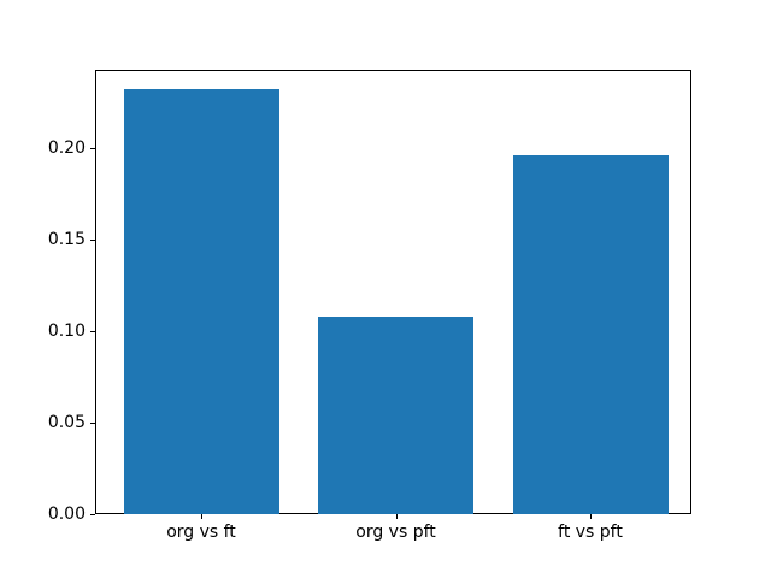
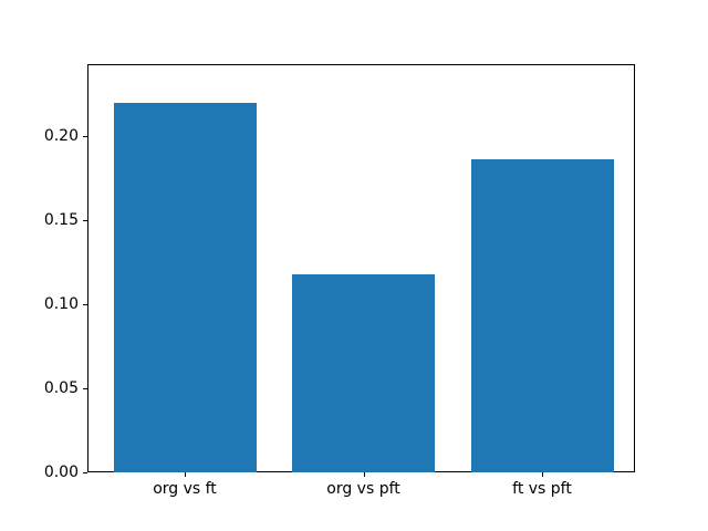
org vs ft: 0.232 -> 0.220
org vs pft: 0.108 -> 0.118
ft vs pft: 0.196 -> 0.186
